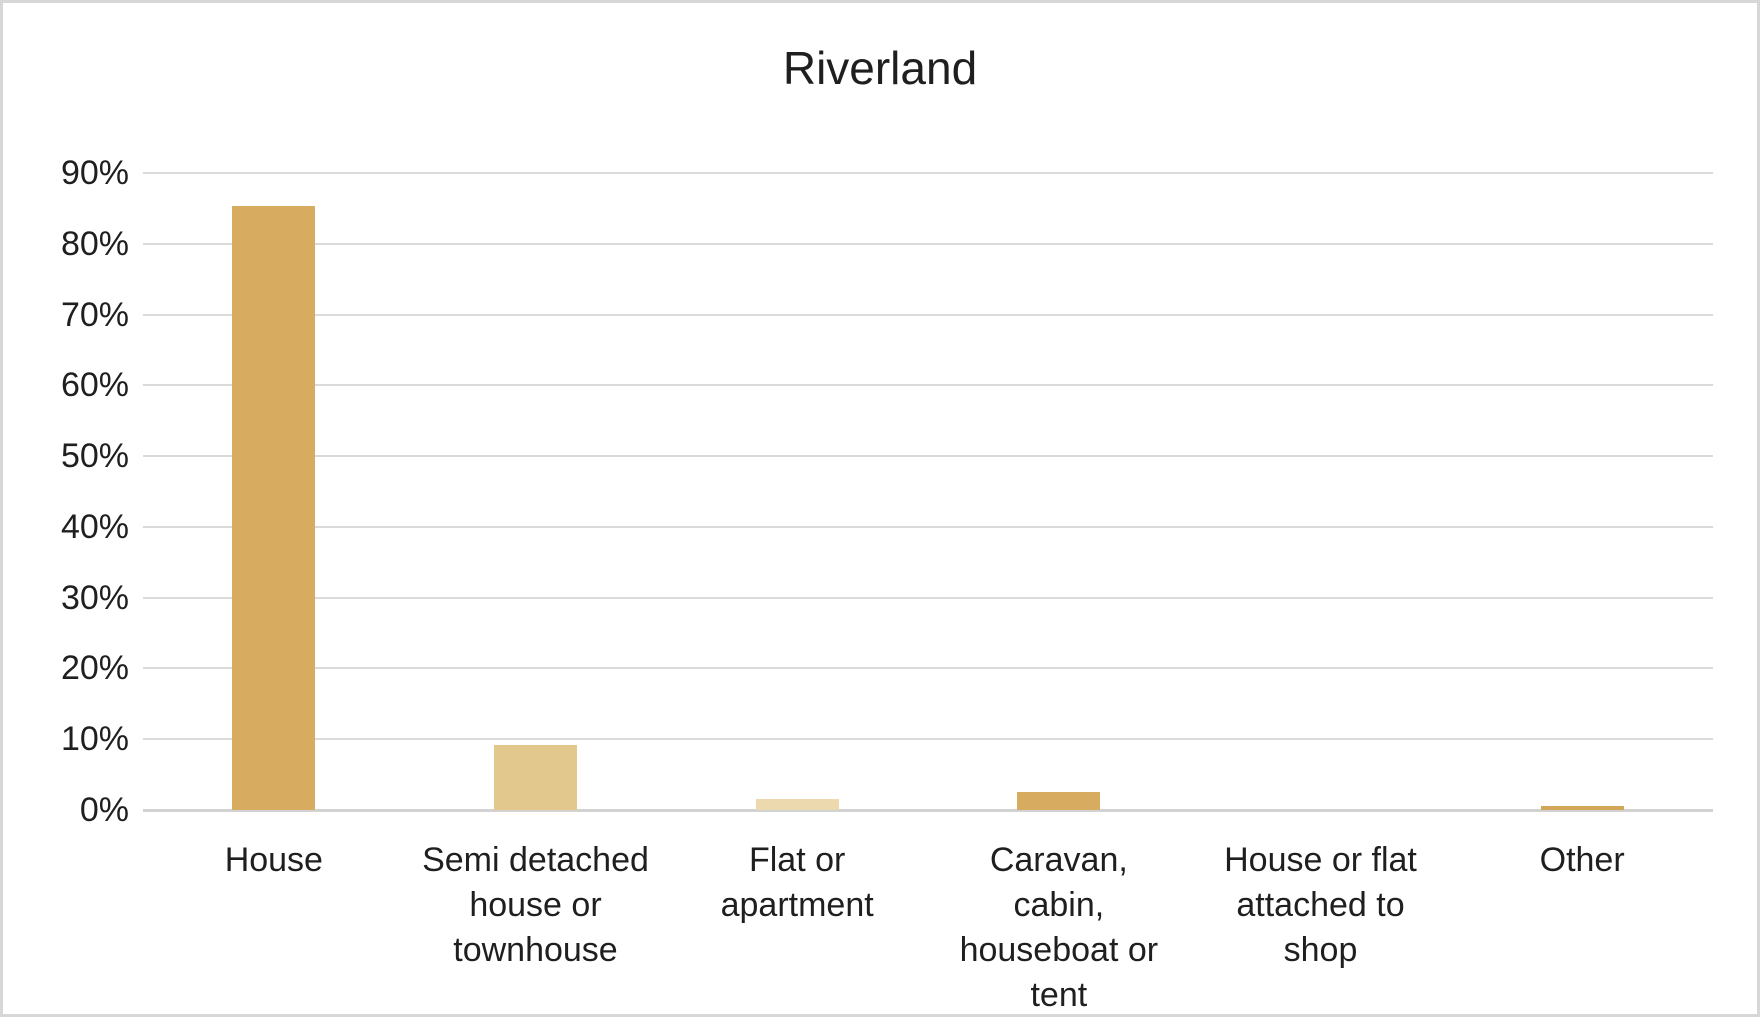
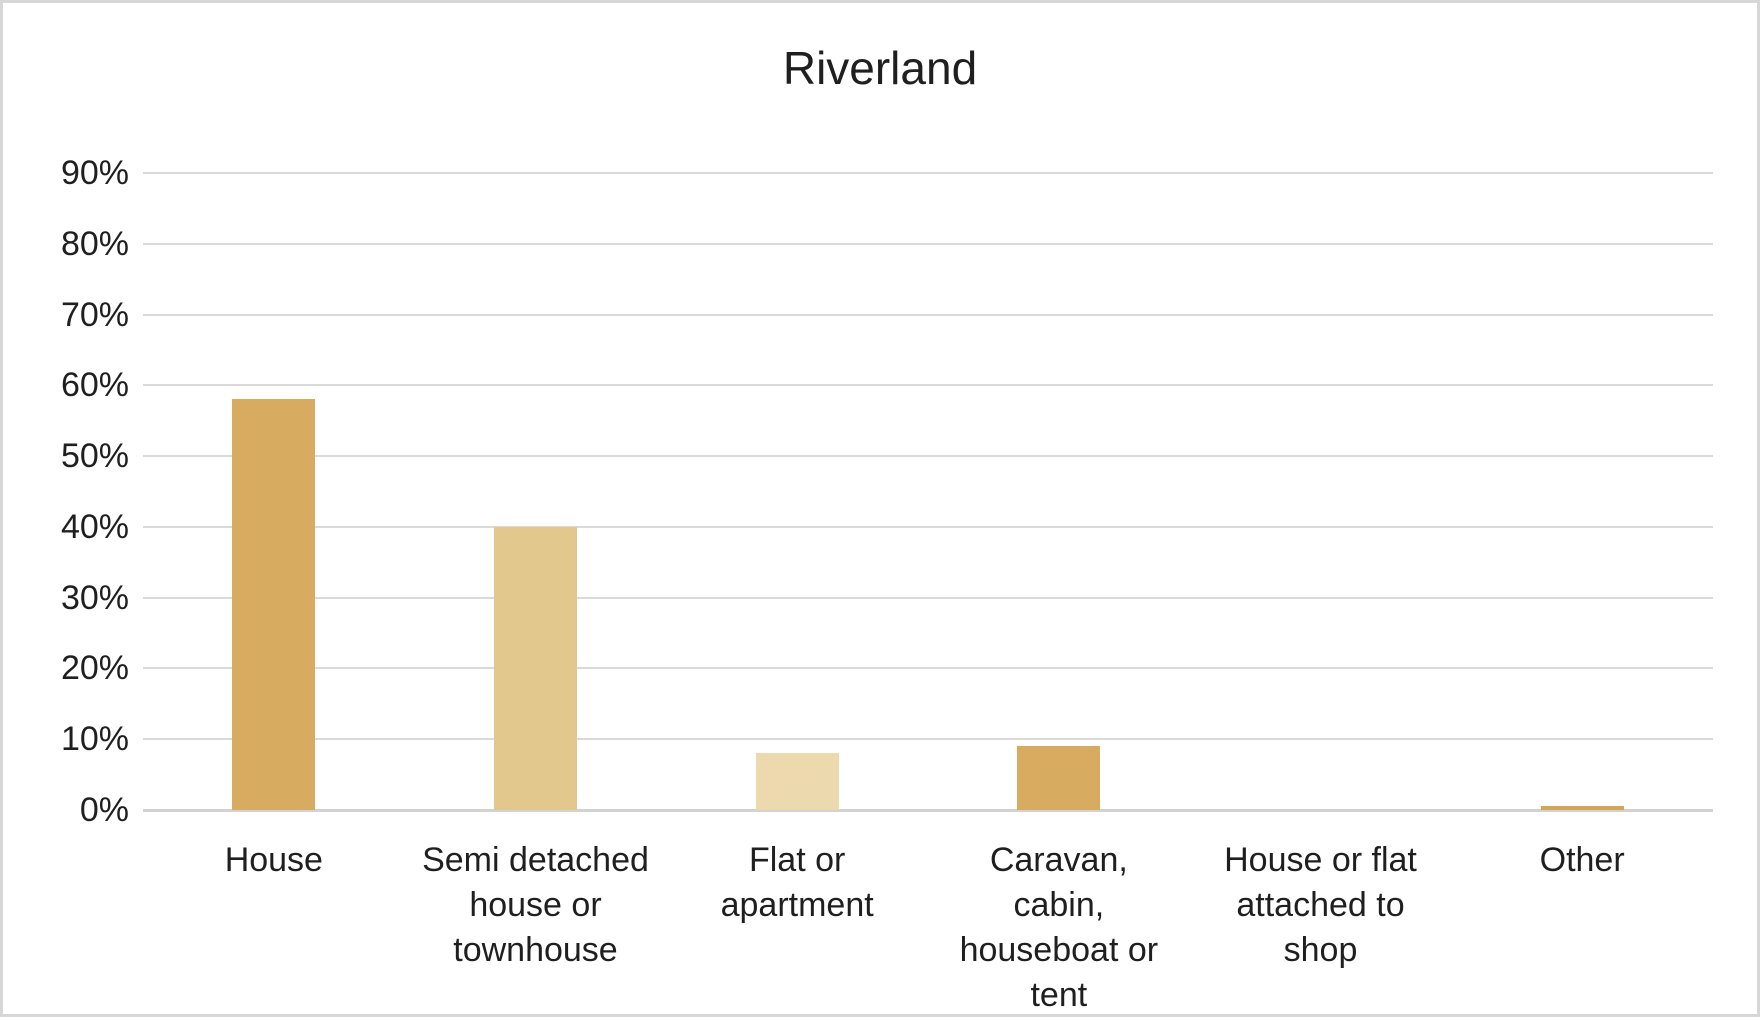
House: 85% -> 58%
Semi detached house or townhouse: 9% -> 40%
Flat or apartment: 2% -> 8%
Caravan, cabin, houseboat or tent: 2% -> 9%
